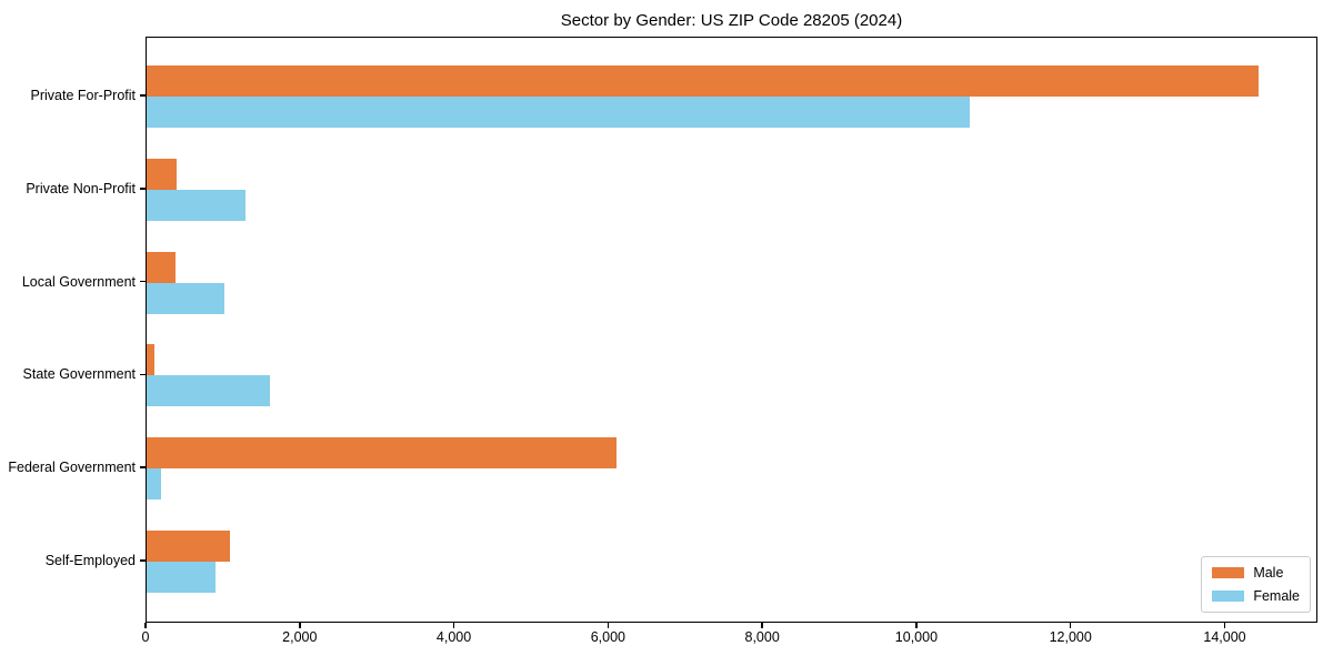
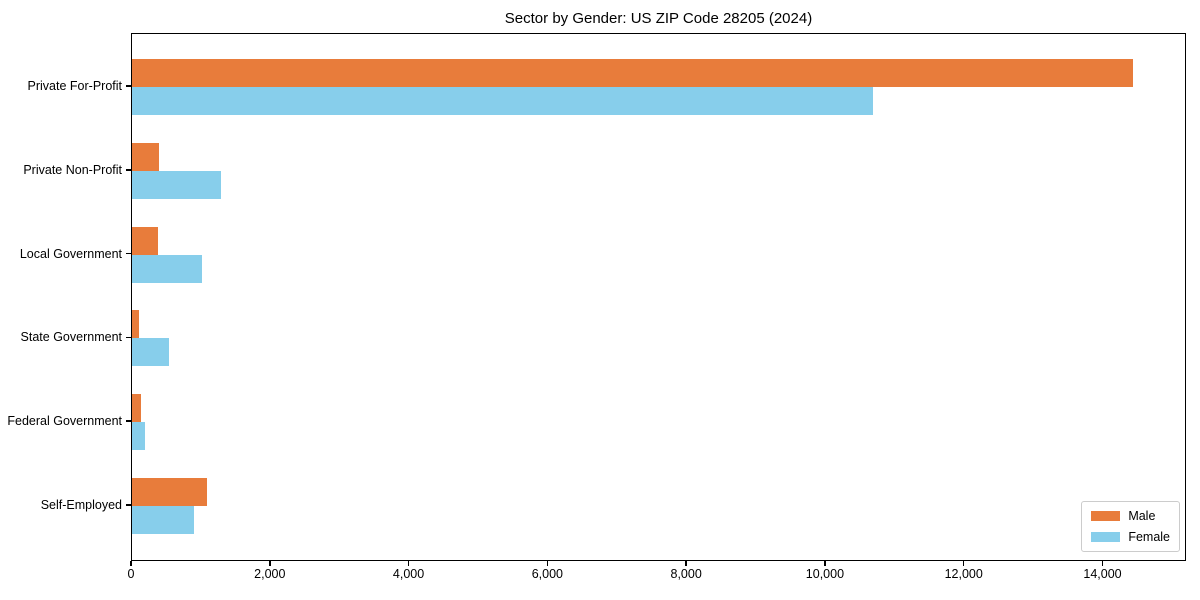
Female/State Government: 1600 -> 500
Male/Federal Government: 6100 -> 100
